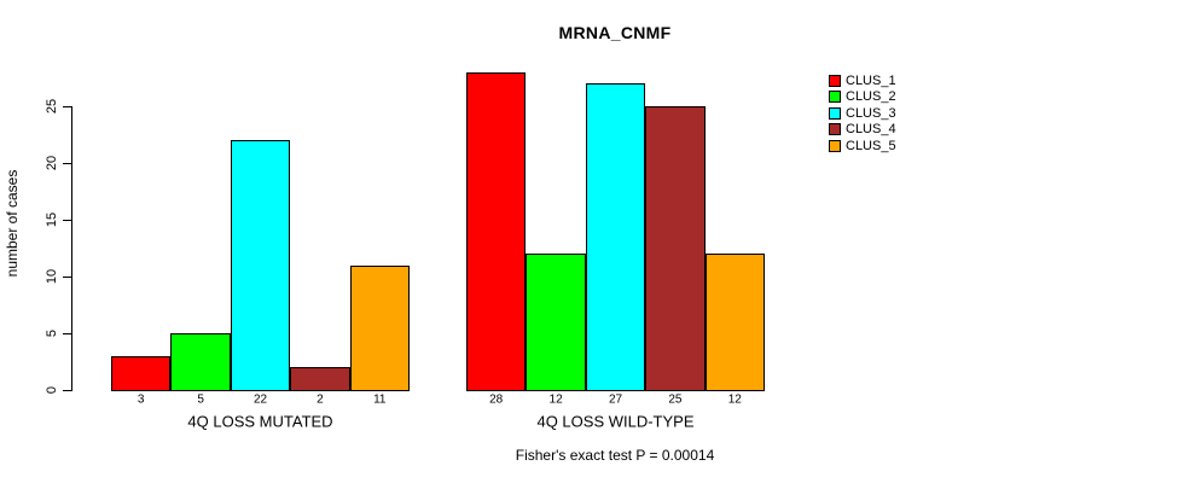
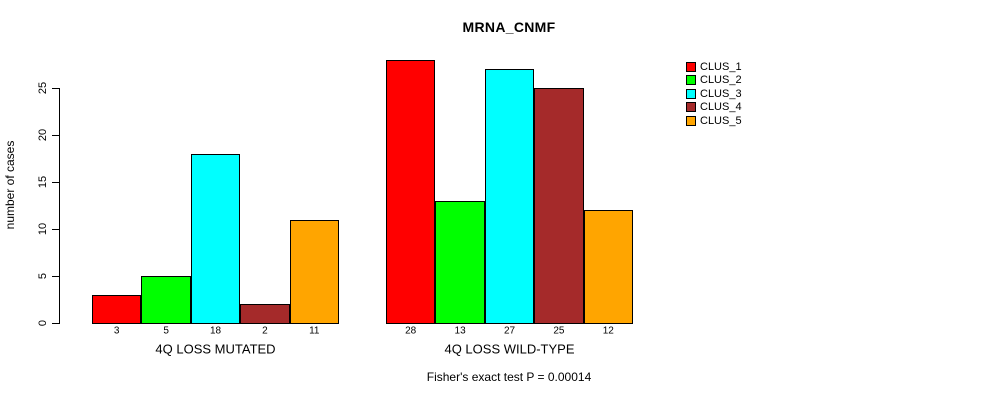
CLUS_3/4Q LOSS MUTATED: 22 -> 18
CLUS_2/4Q LOSS WILD-TYPE: 12 -> 13
